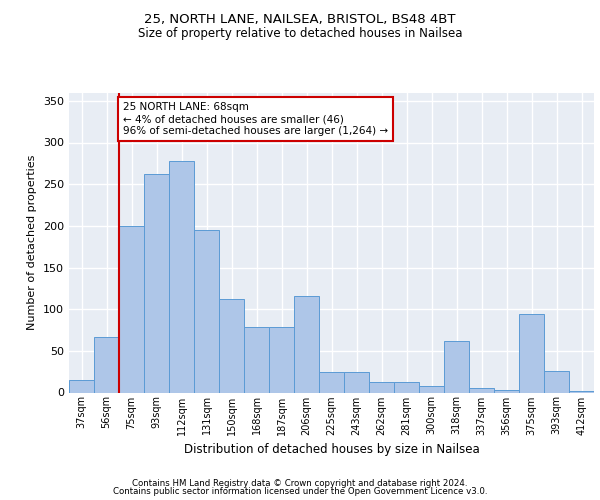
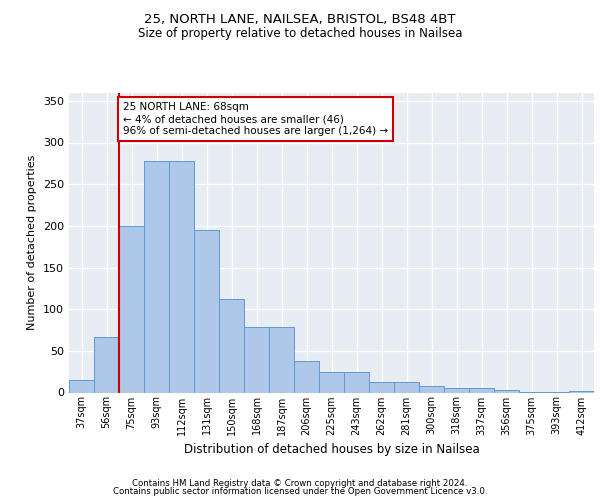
93sqm: 262 -> 278
206sqm: 116 -> 38
318sqm: 62 -> 6
375sqm: 94 -> 1
393sqm: 26 -> 1
